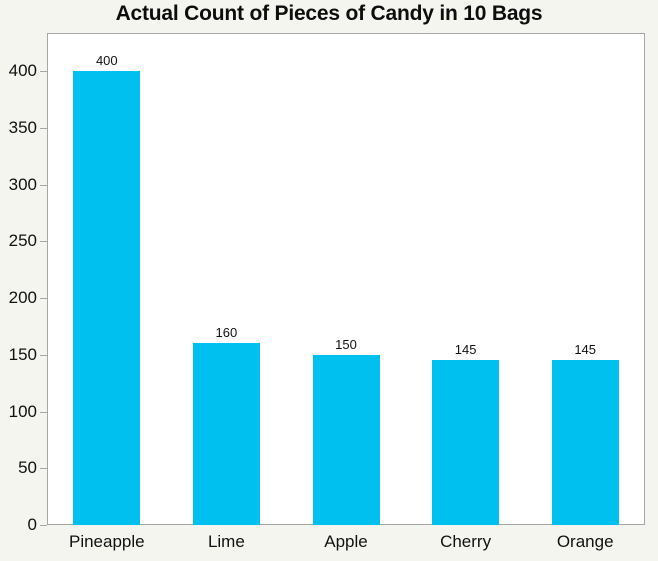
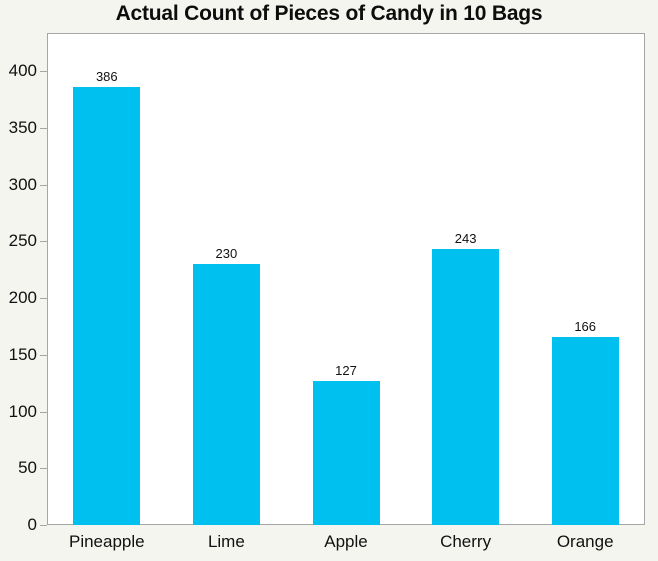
Pineapple: 400 -> 386
Lime: 160 -> 230
Apple: 150 -> 127
Cherry: 145 -> 243
Orange: 145 -> 166
